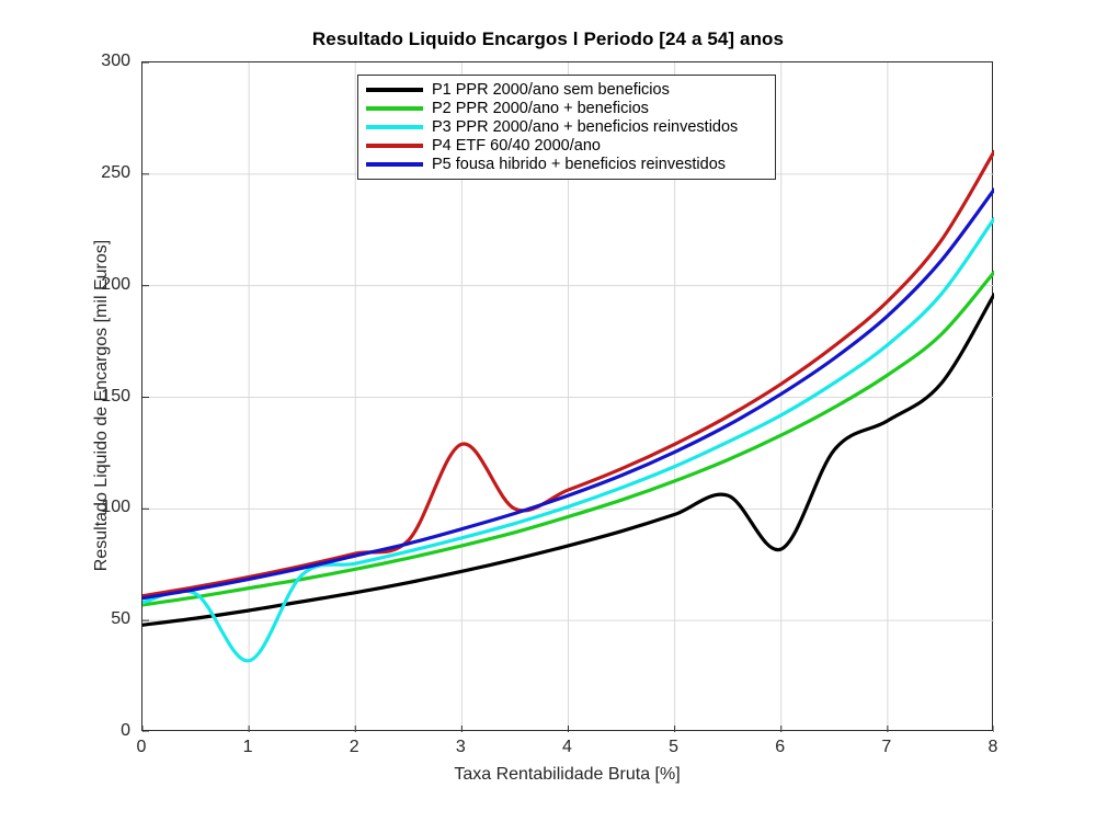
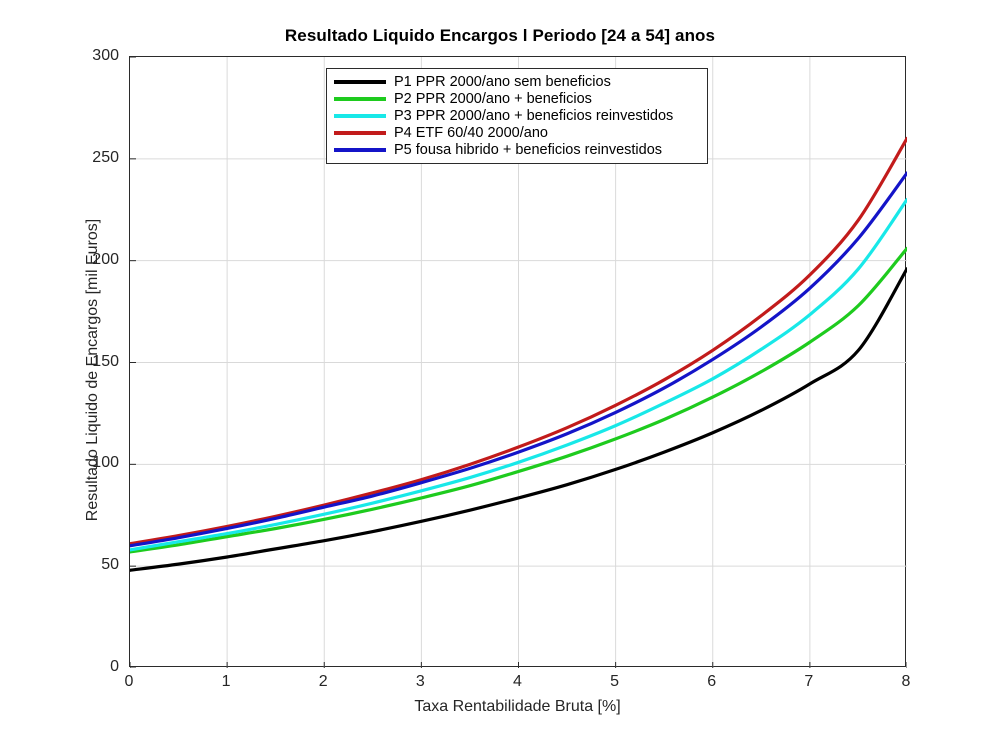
P3 PPR 2000/ano + beneficios reinvestidos/1: 32 -> 66
P4 ETF 60/40 2000/ano/3: 129 -> 92
P1 PPR 2000/ano sem beneficios/6: 82 -> 116
